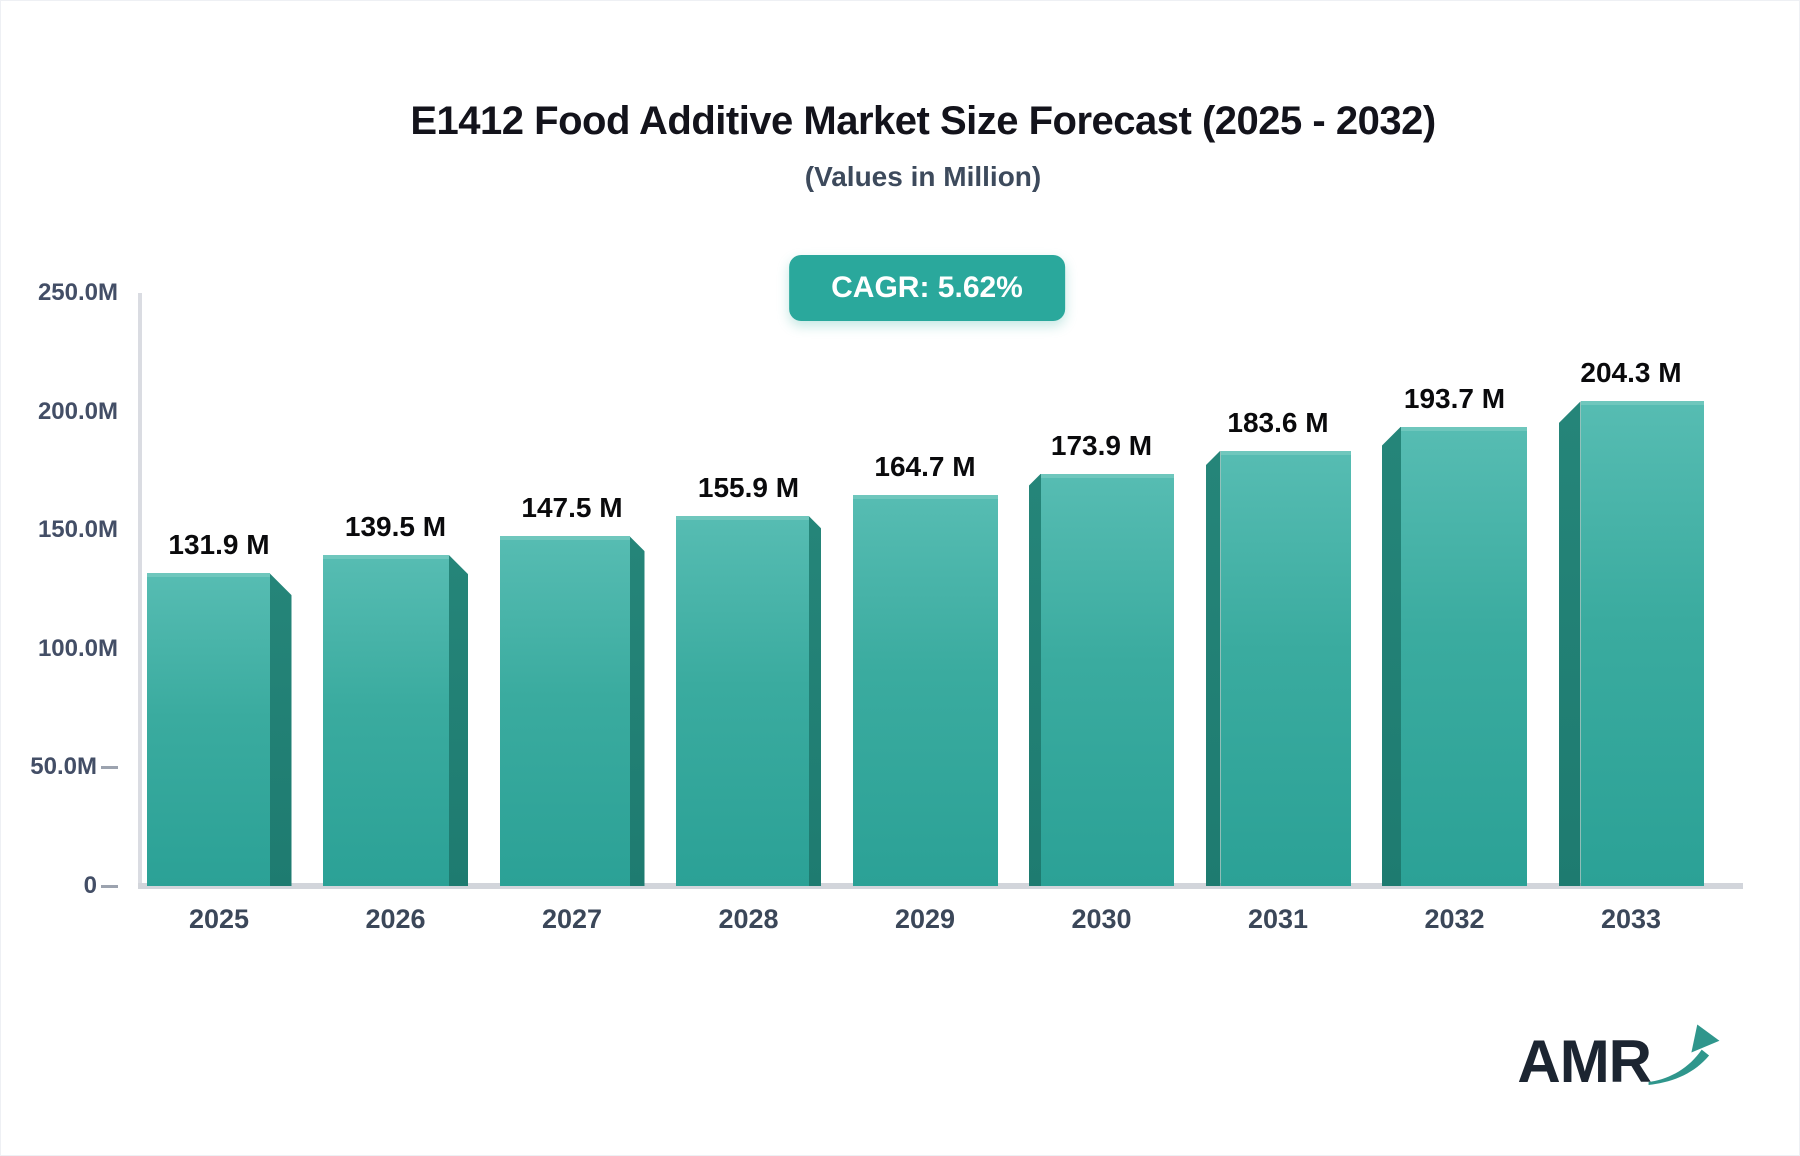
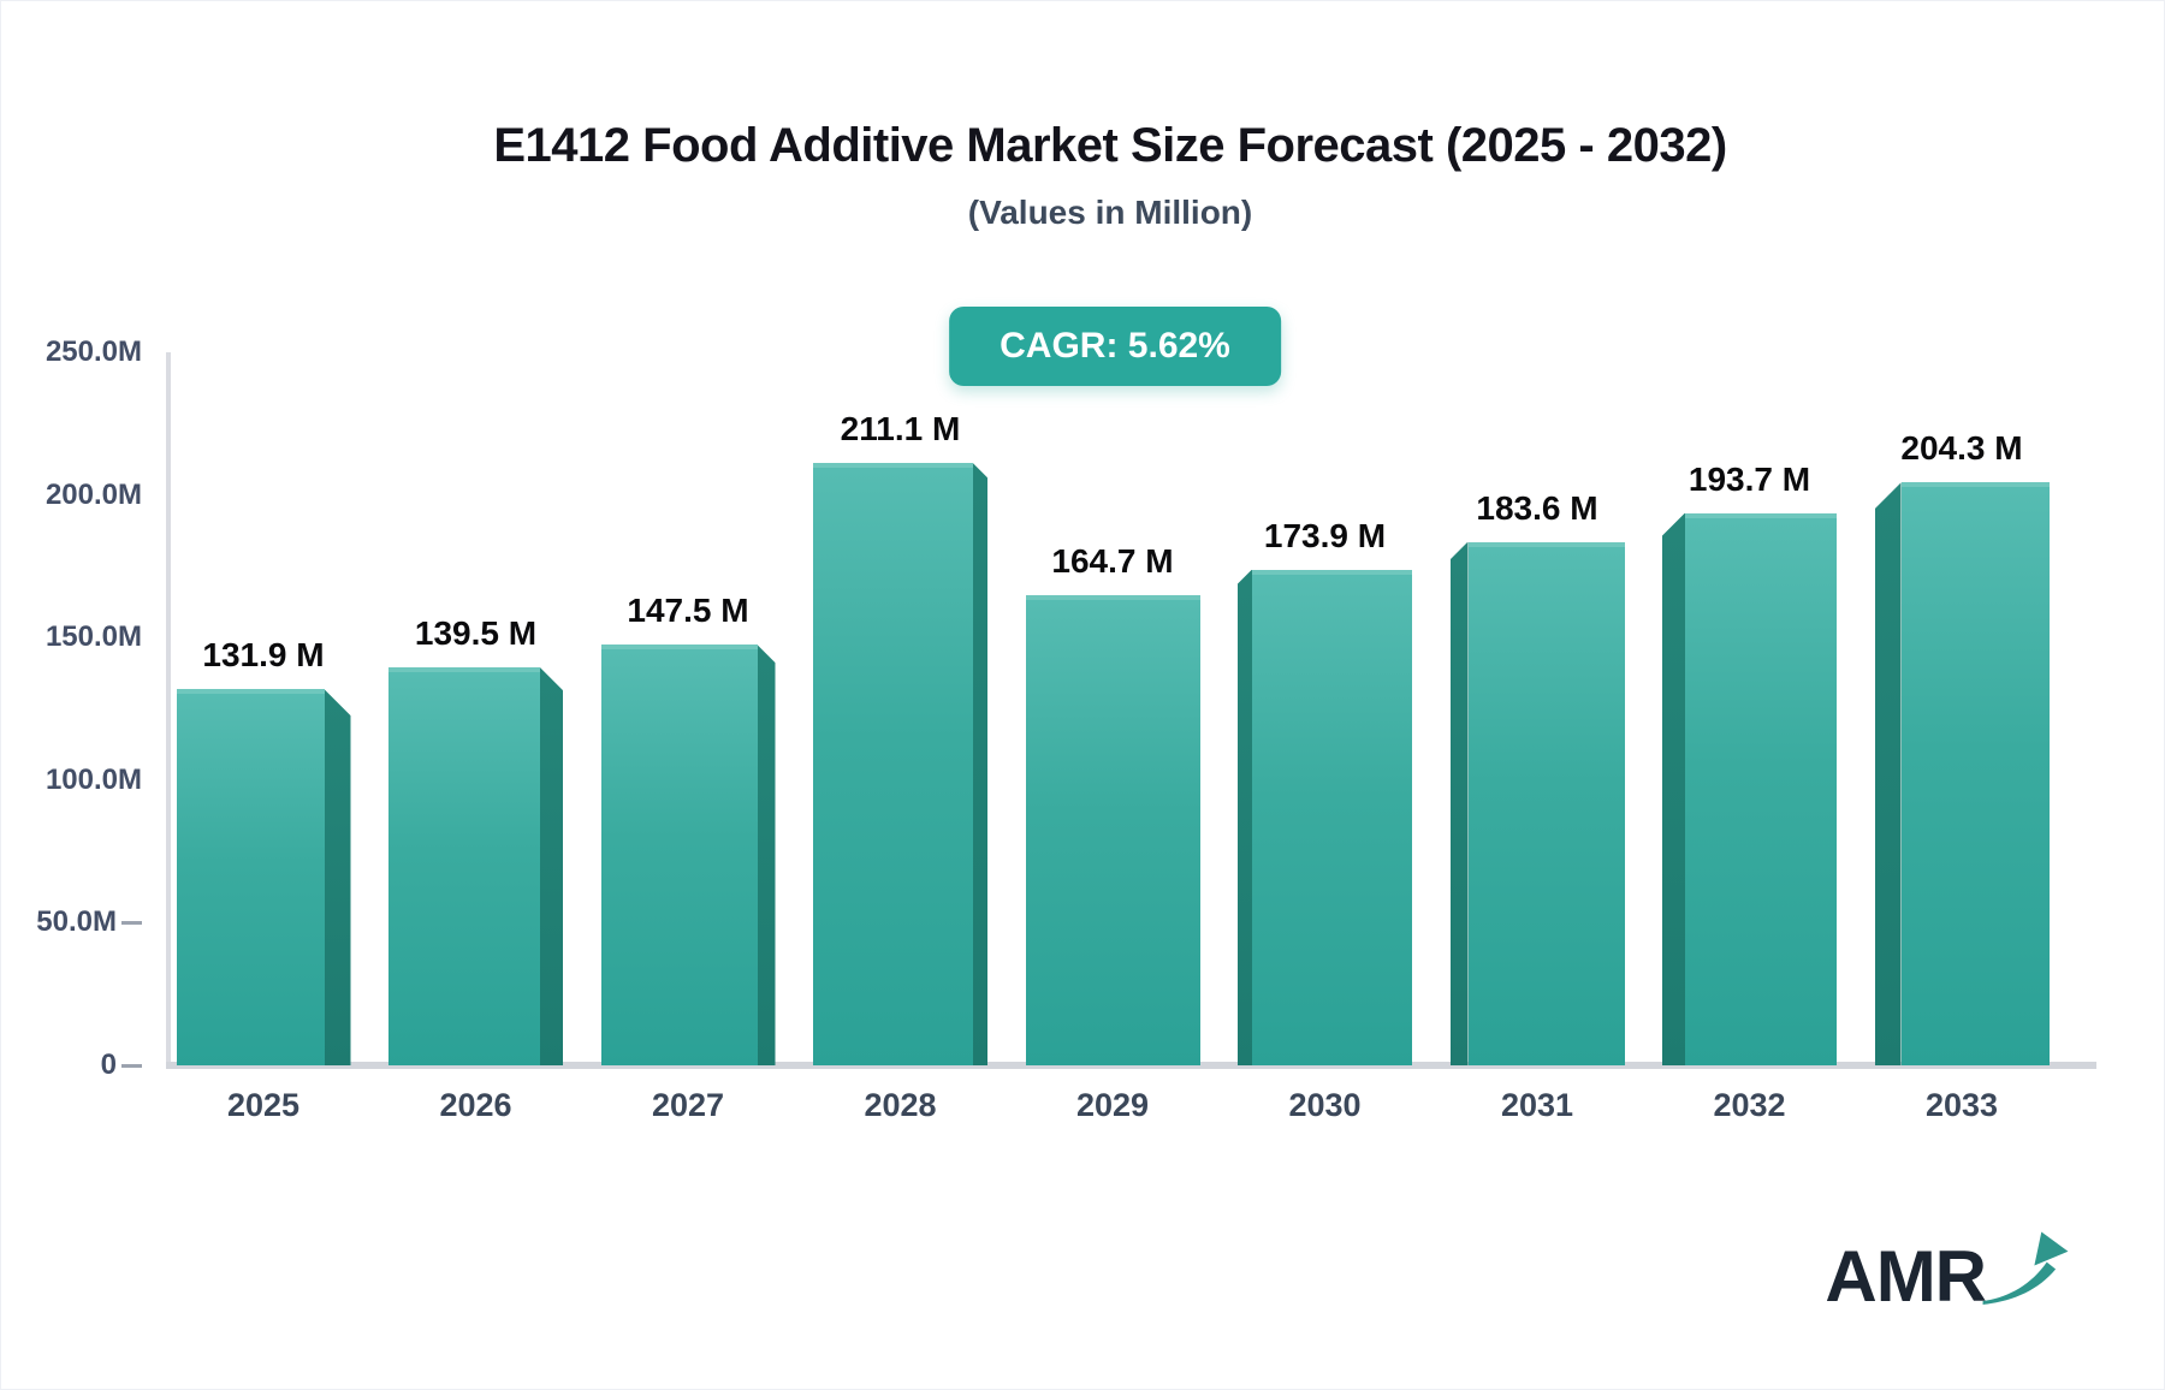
2028: 155.9 -> 211.1
